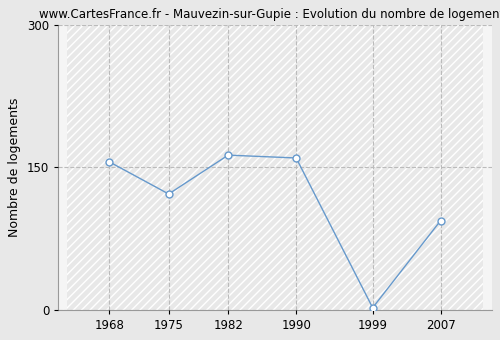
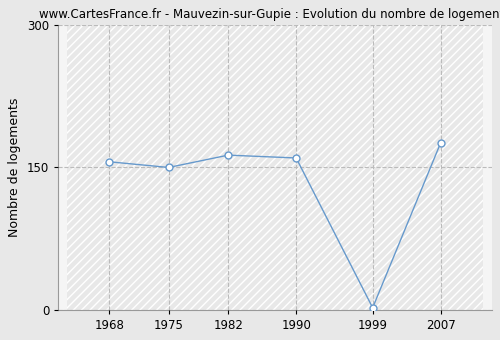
1975: 122 -> 150
2007: 94 -> 176
